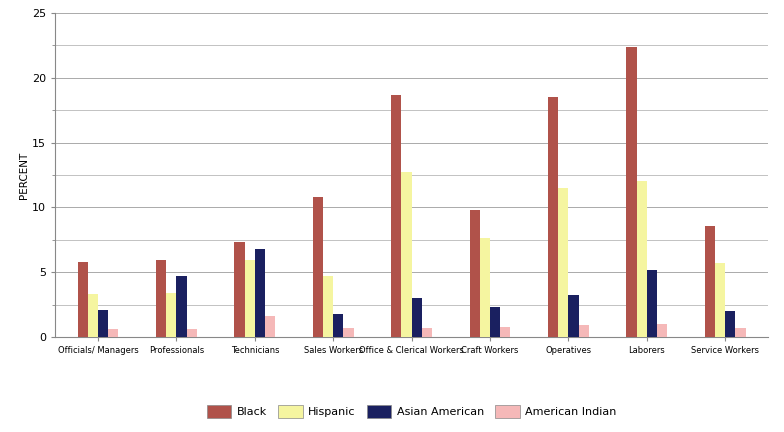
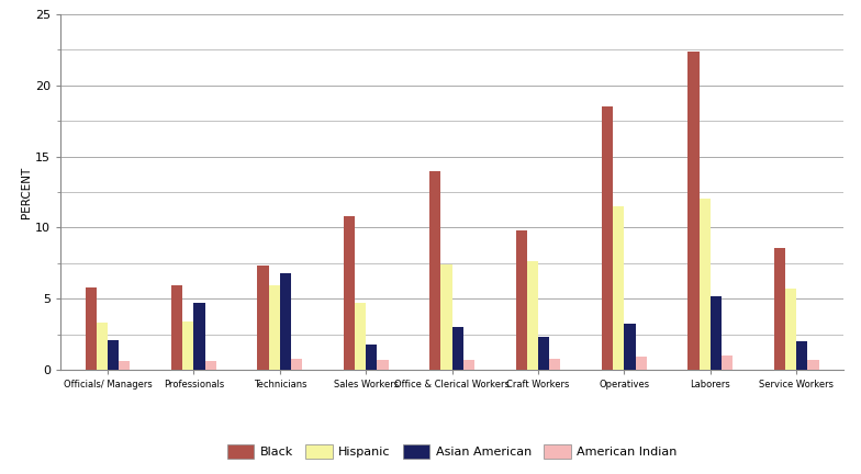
American Indian/Technicians: 1.6 -> 0.8
Black/Office & Clerical Workers: 18.7 -> 14.0
Hispanic/Office & Clerical Workers: 12.7 -> 7.4
